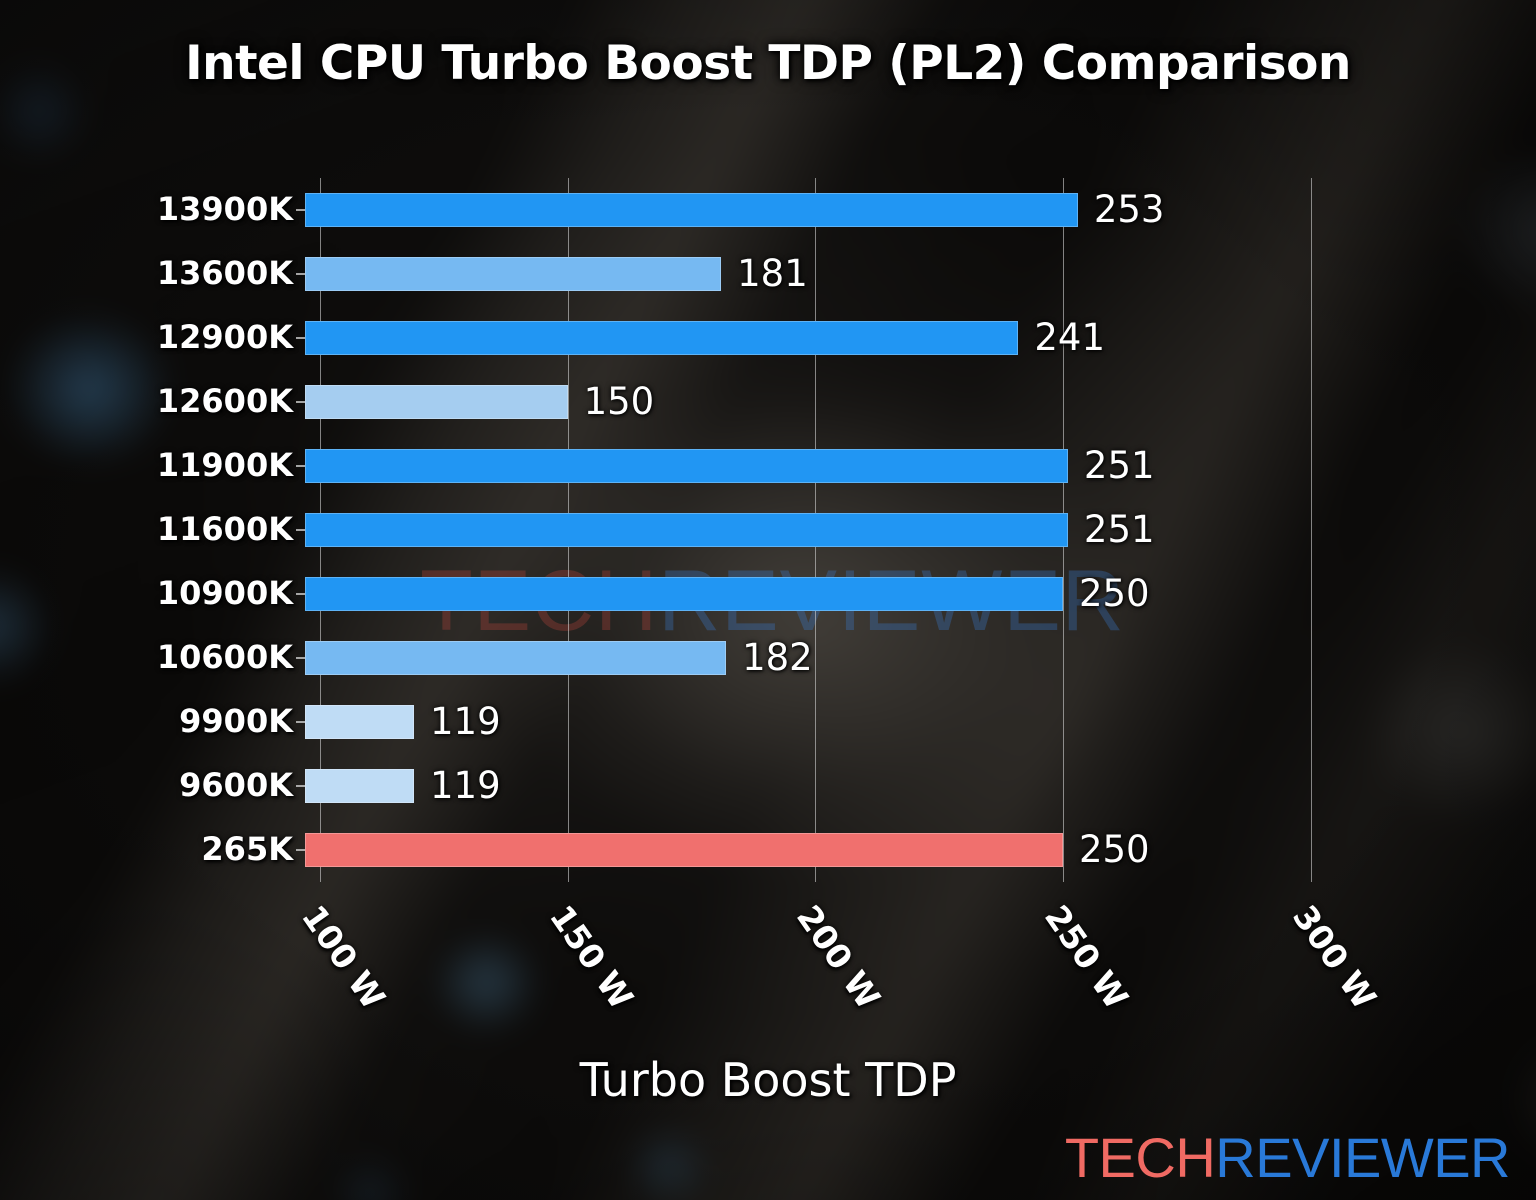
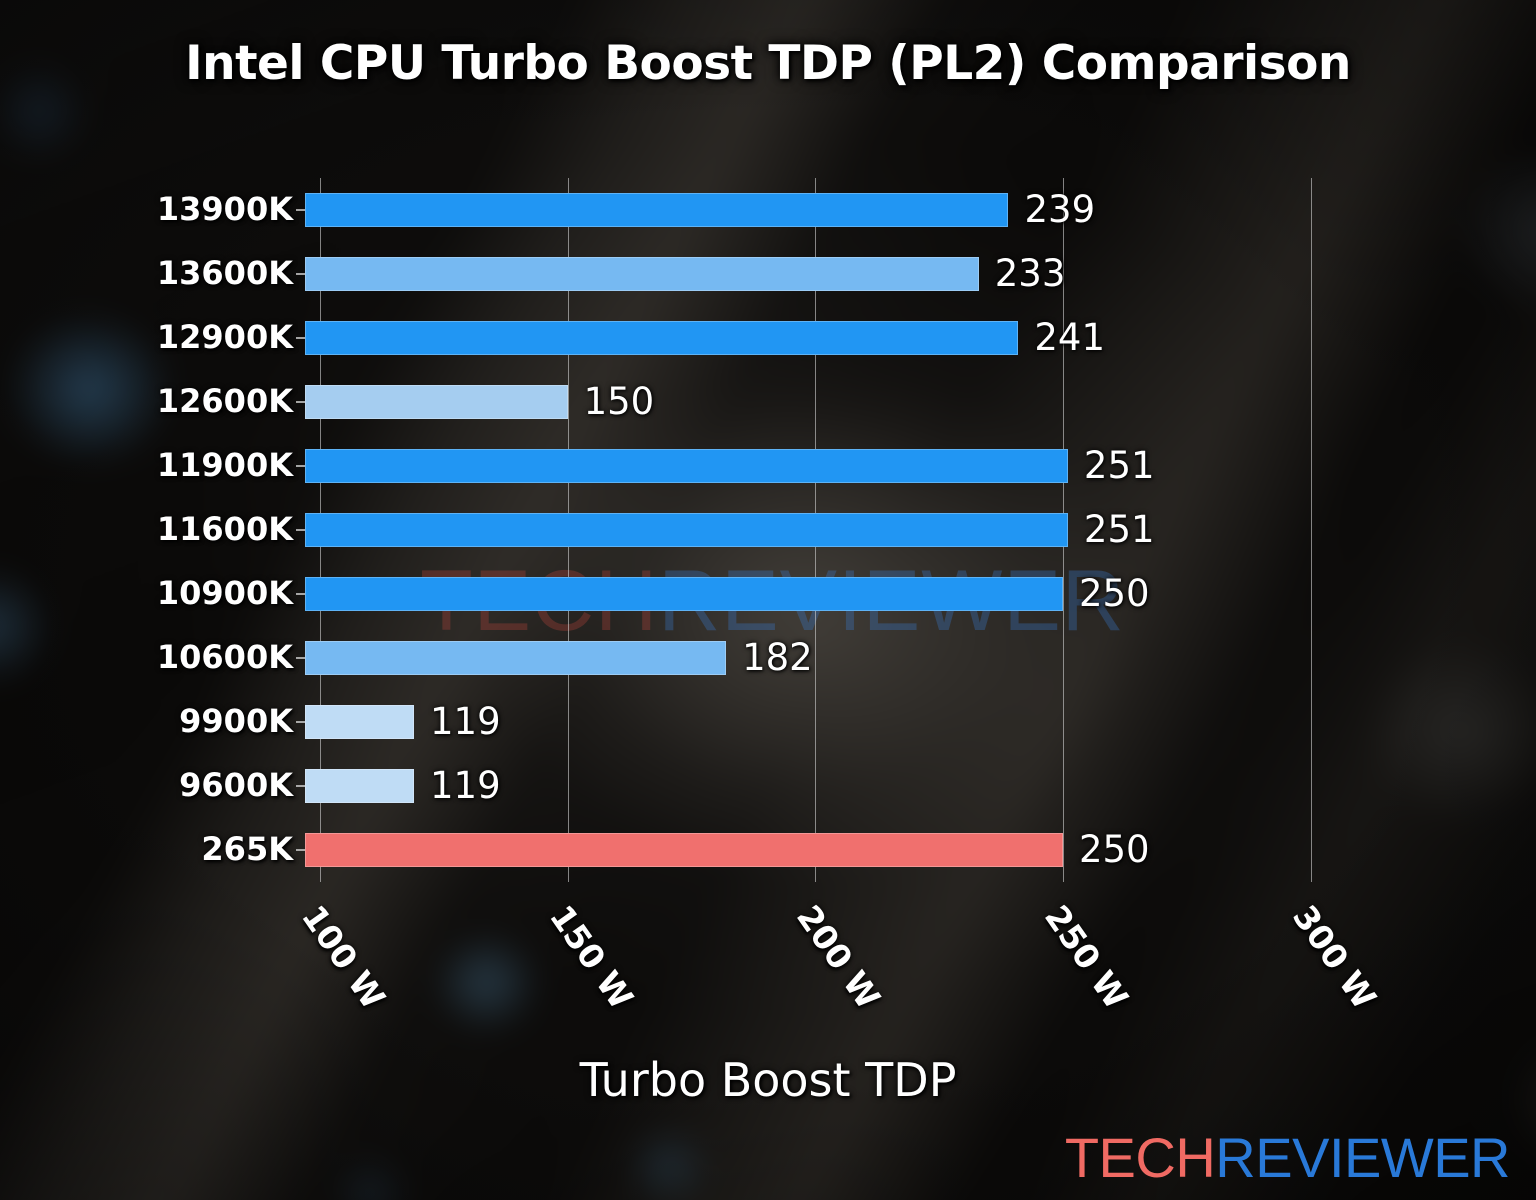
13900K: 253 -> 239
13600K: 181 -> 233
